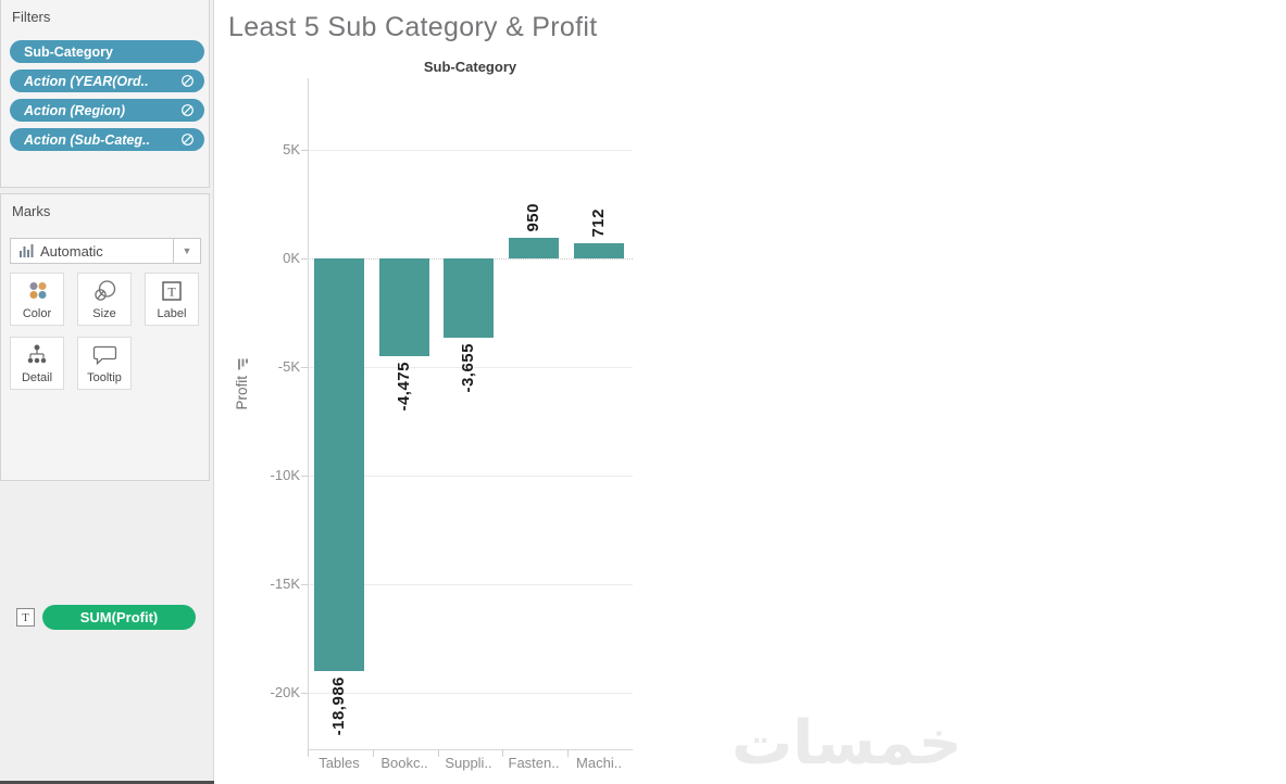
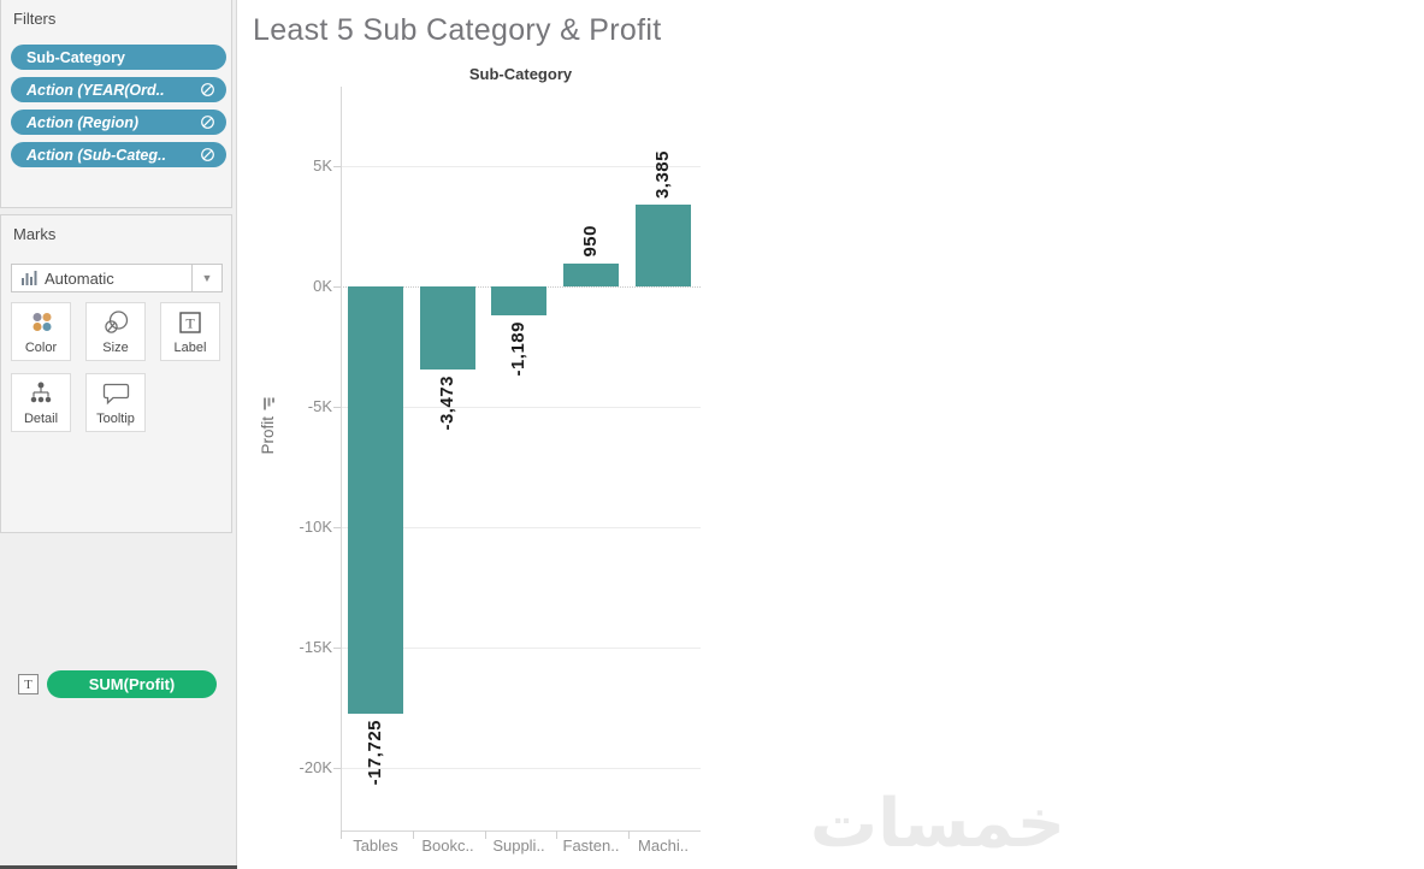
Tables: -18,986 -> -17,725
Bookc..: -4,475 -> -3,473
Suppli..: -3,655 -> -1,189
Machi..: 712 -> 3,385
